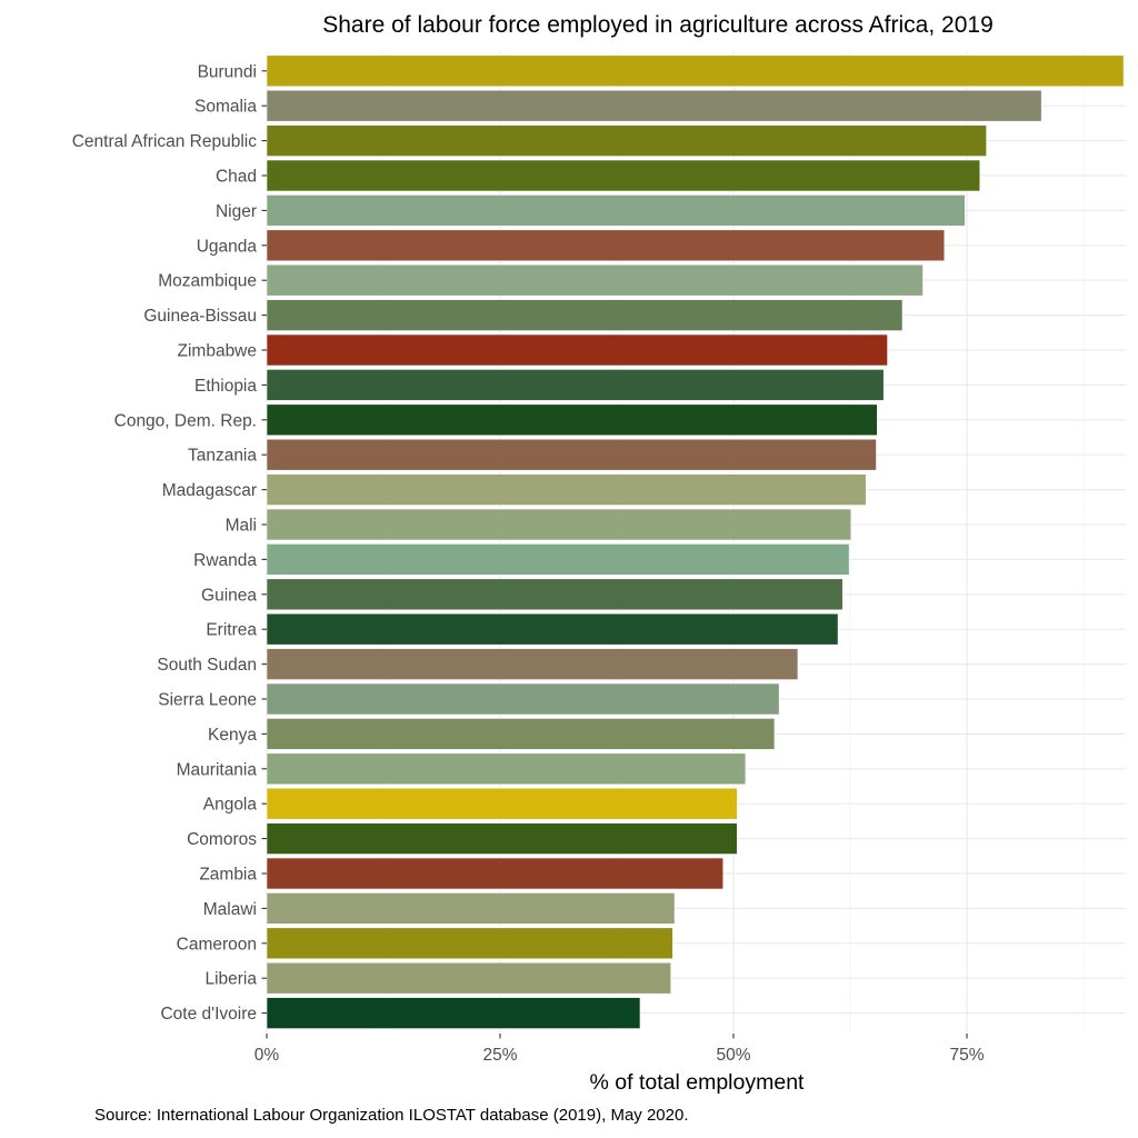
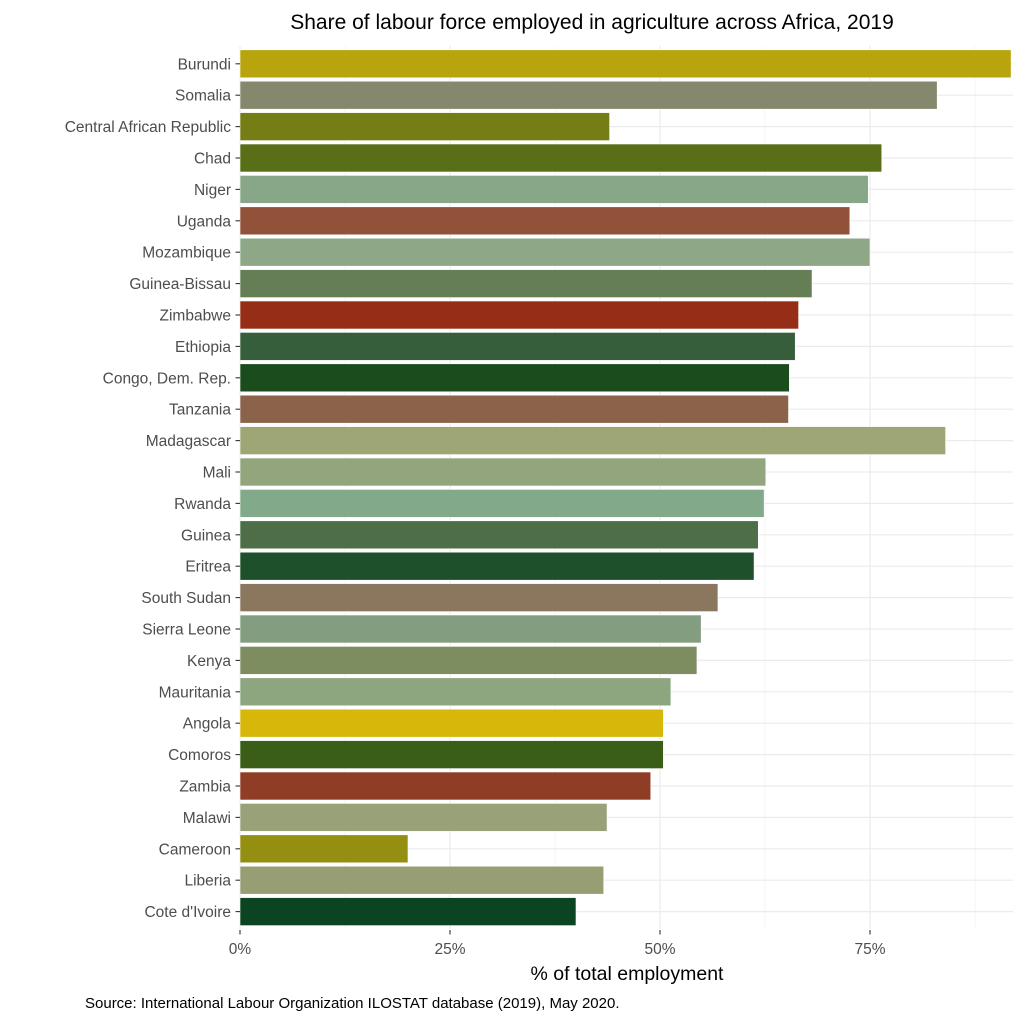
Central African Republic: 77% -> 44%
Mozambique: 70% -> 75%
Madagascar: 64% -> 84%
Cameroon: 44% -> 20%
